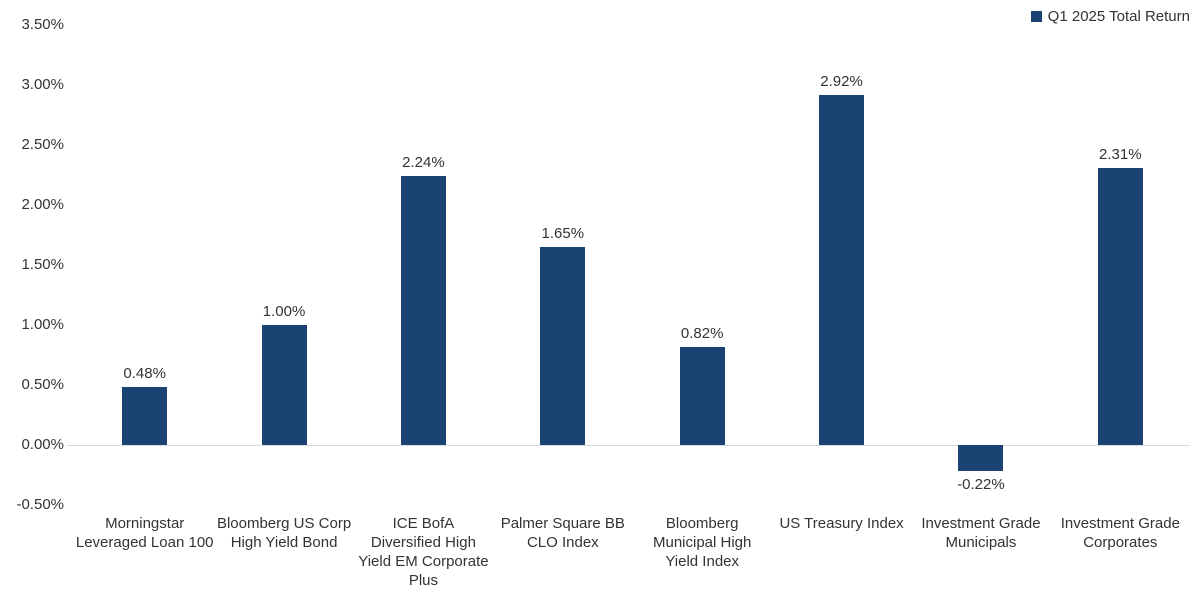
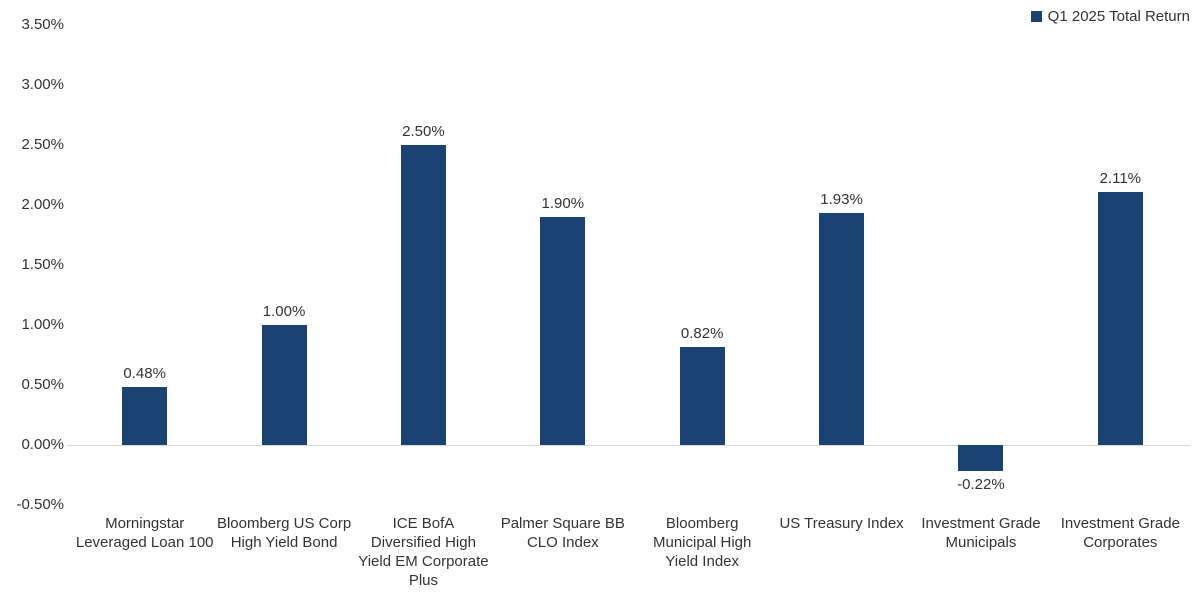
ICE BofA Diversified High Yield EM Corporate Plus: 2.24% -> 2.50%
Palmer Square BB CLO Index: 1.65% -> 1.90%
US Treasury Index: 2.92% -> 1.93%
Investment Grade Corporates: 2.31% -> 2.11%
